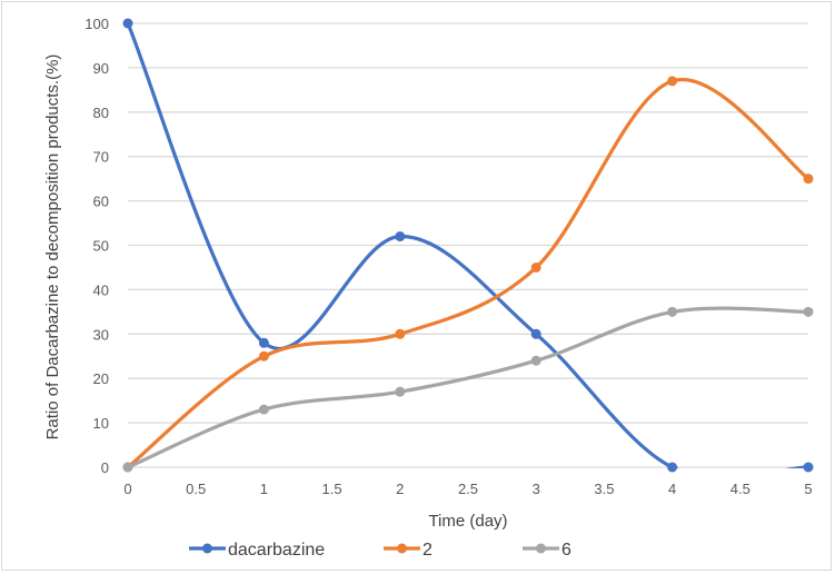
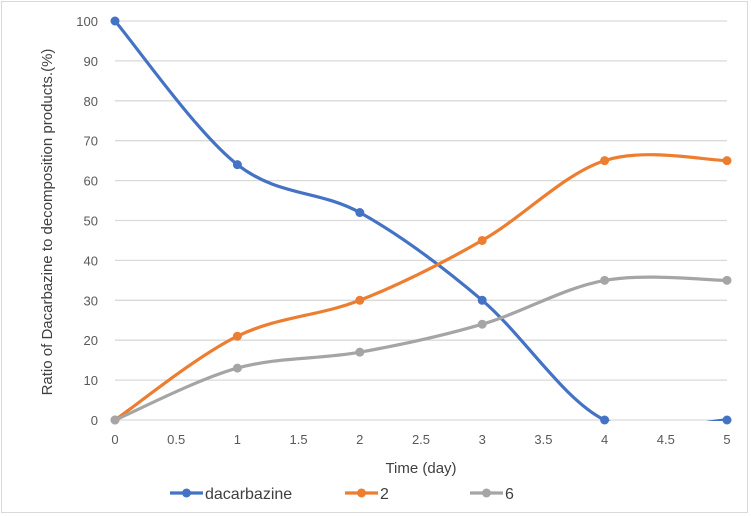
dacarbazine/1: 28 -> 64
2/1: 25 -> 21
2/4: 87 -> 65
